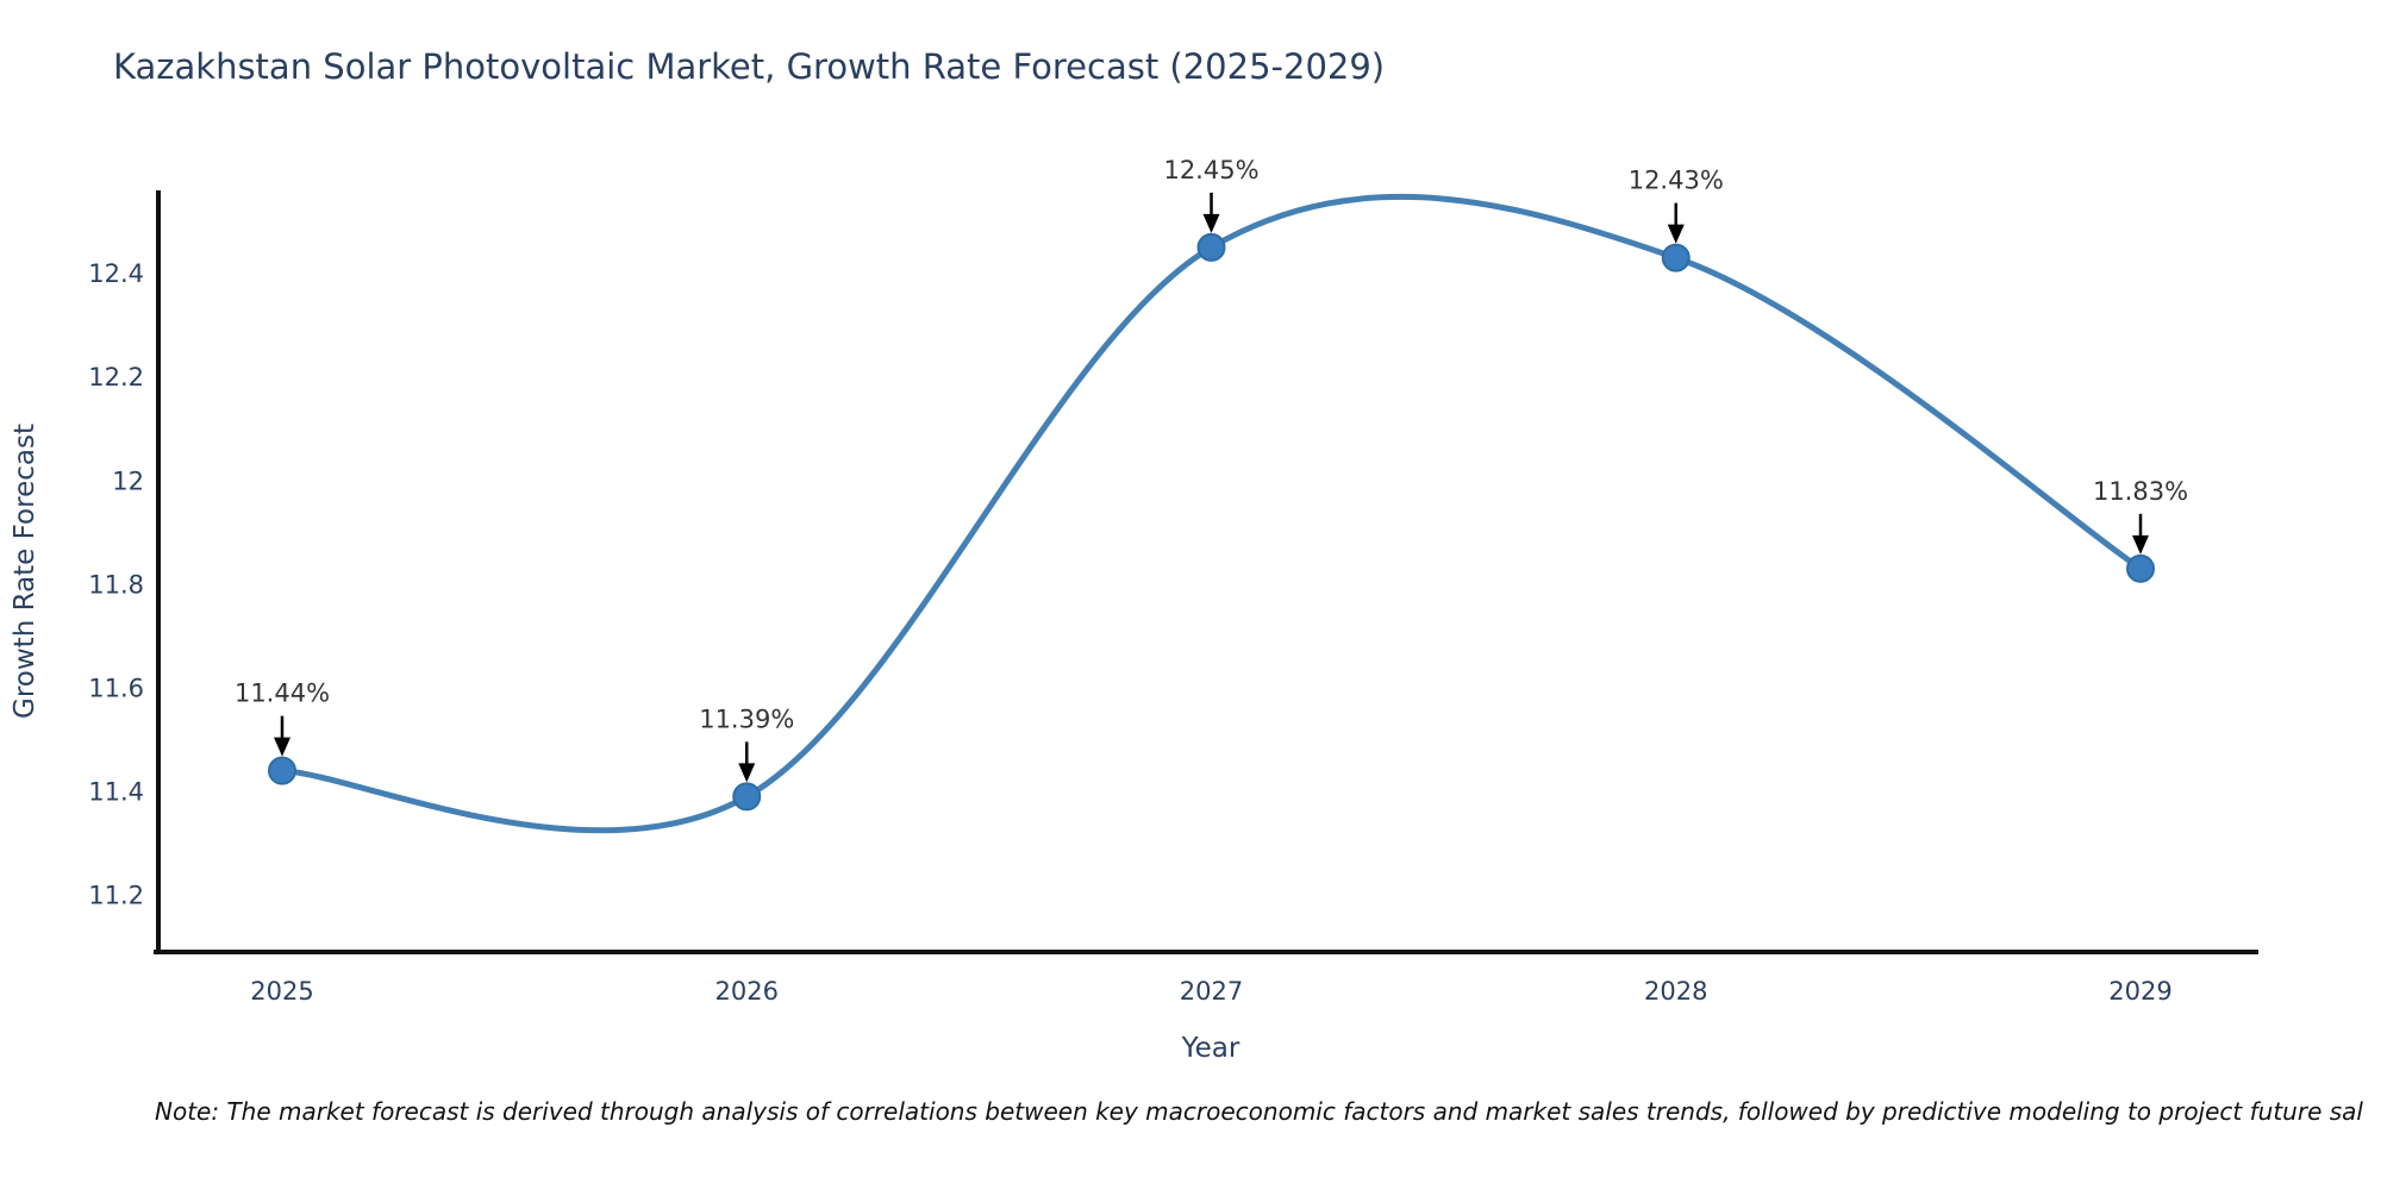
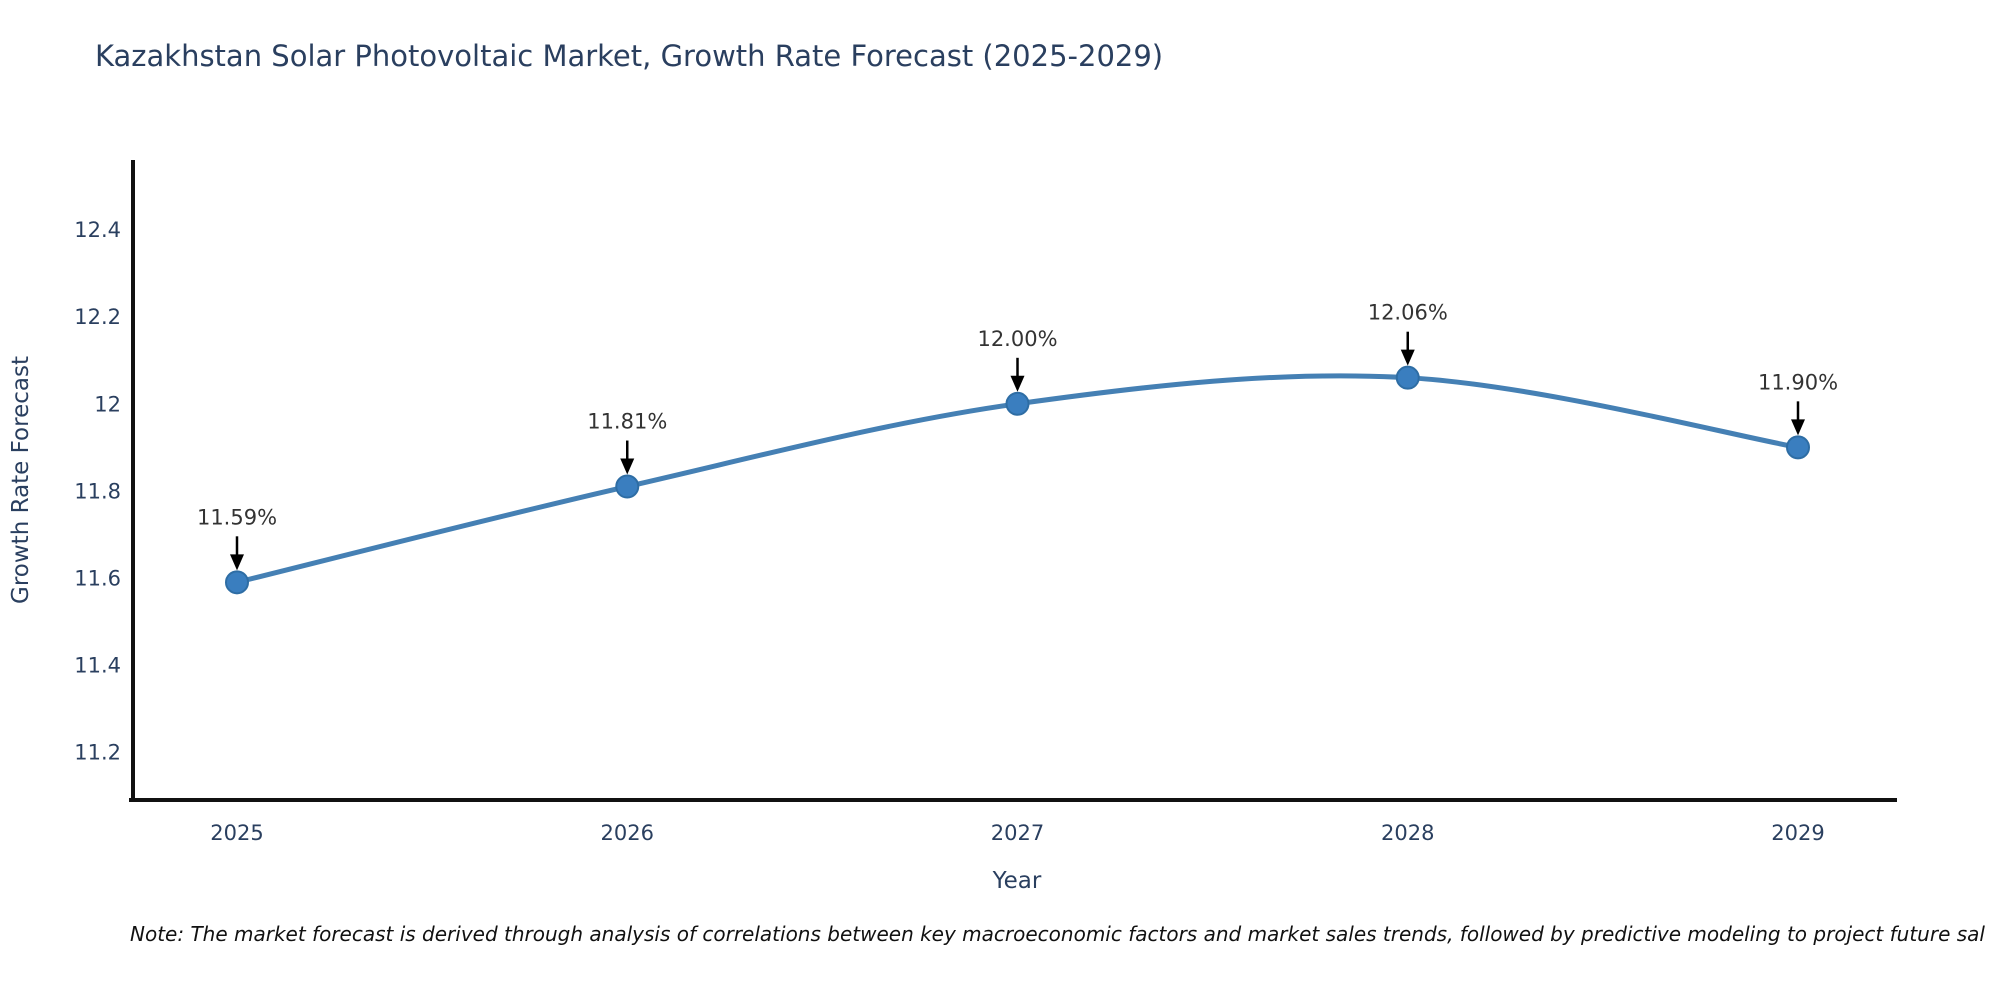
2025: 11.44% -> 11.59%
2026: 11.39% -> 11.81%
2027: 12.45% -> 12.00%
2028: 12.43% -> 12.06%
2029: 11.83% -> 11.90%
